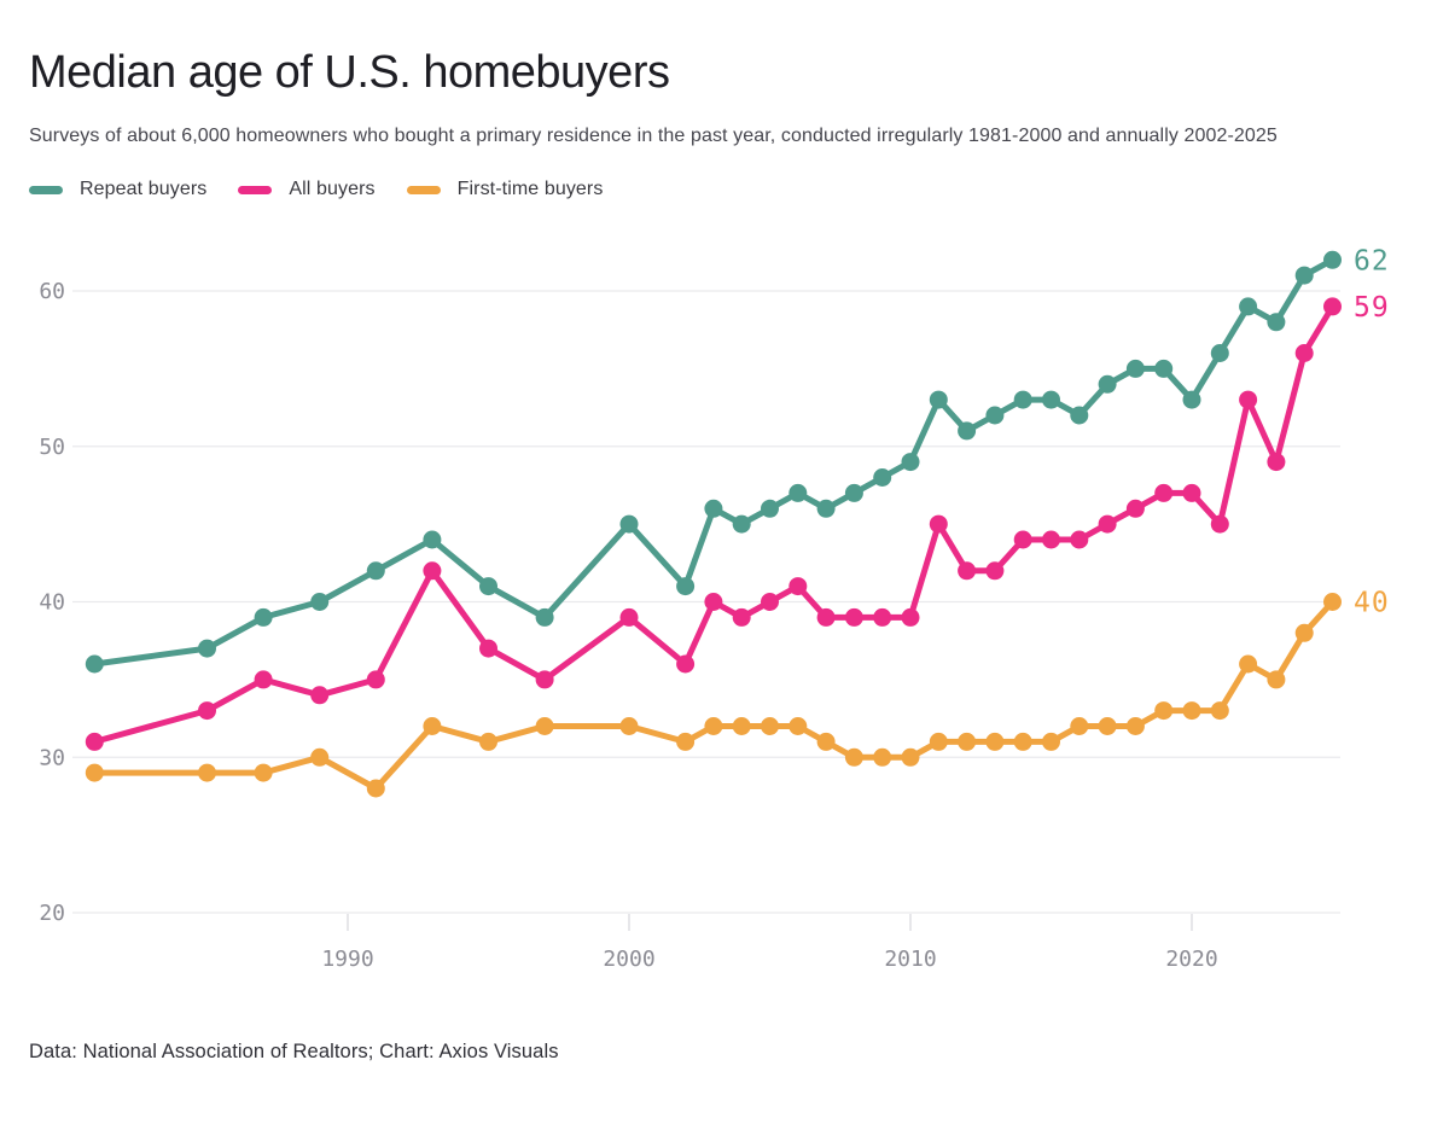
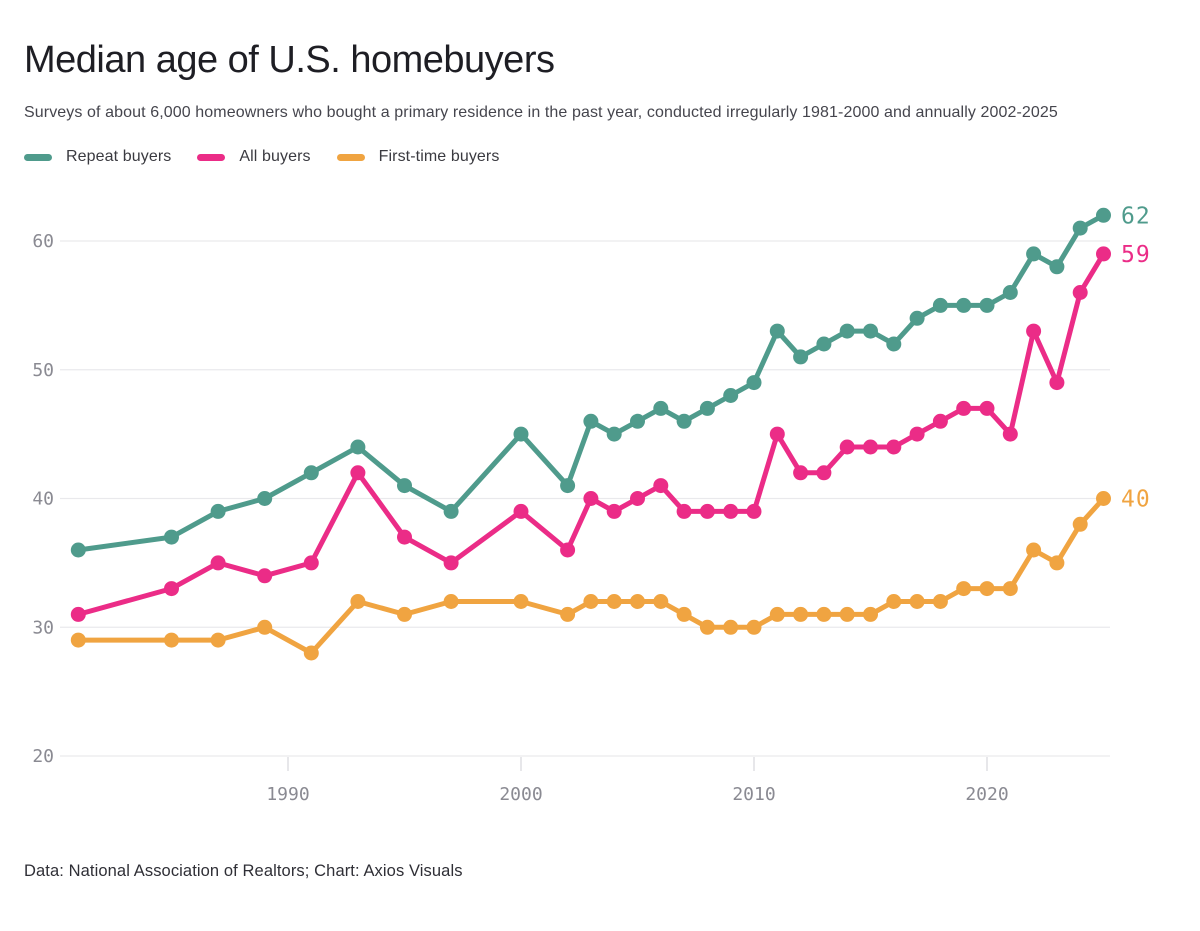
Repeat buyers/2020: 53 -> 55
